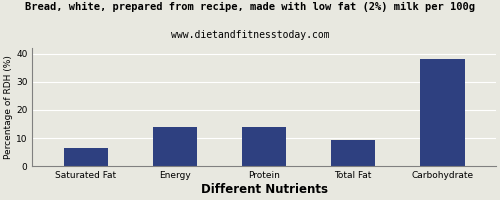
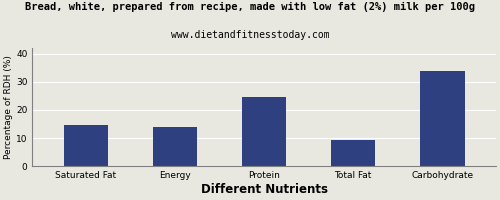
Saturated Fat: 6.5 -> 14.5
Protein: 14.0 -> 24.5
Carbohydrate: 38.0 -> 34.0
